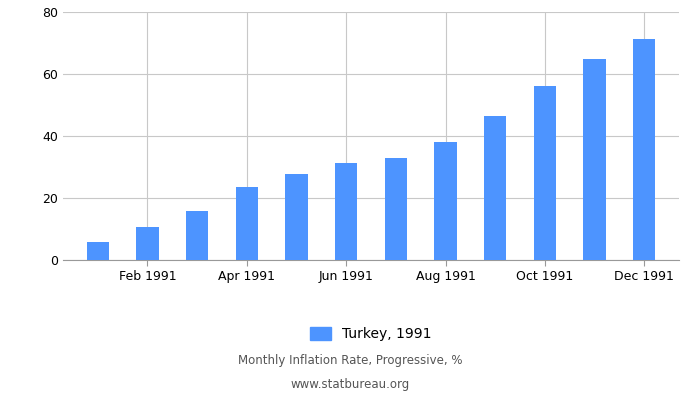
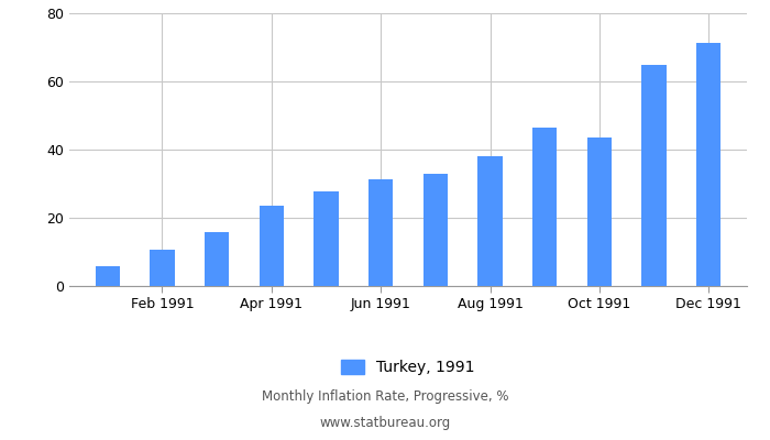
Oct 1991: 56.2 -> 43.5
